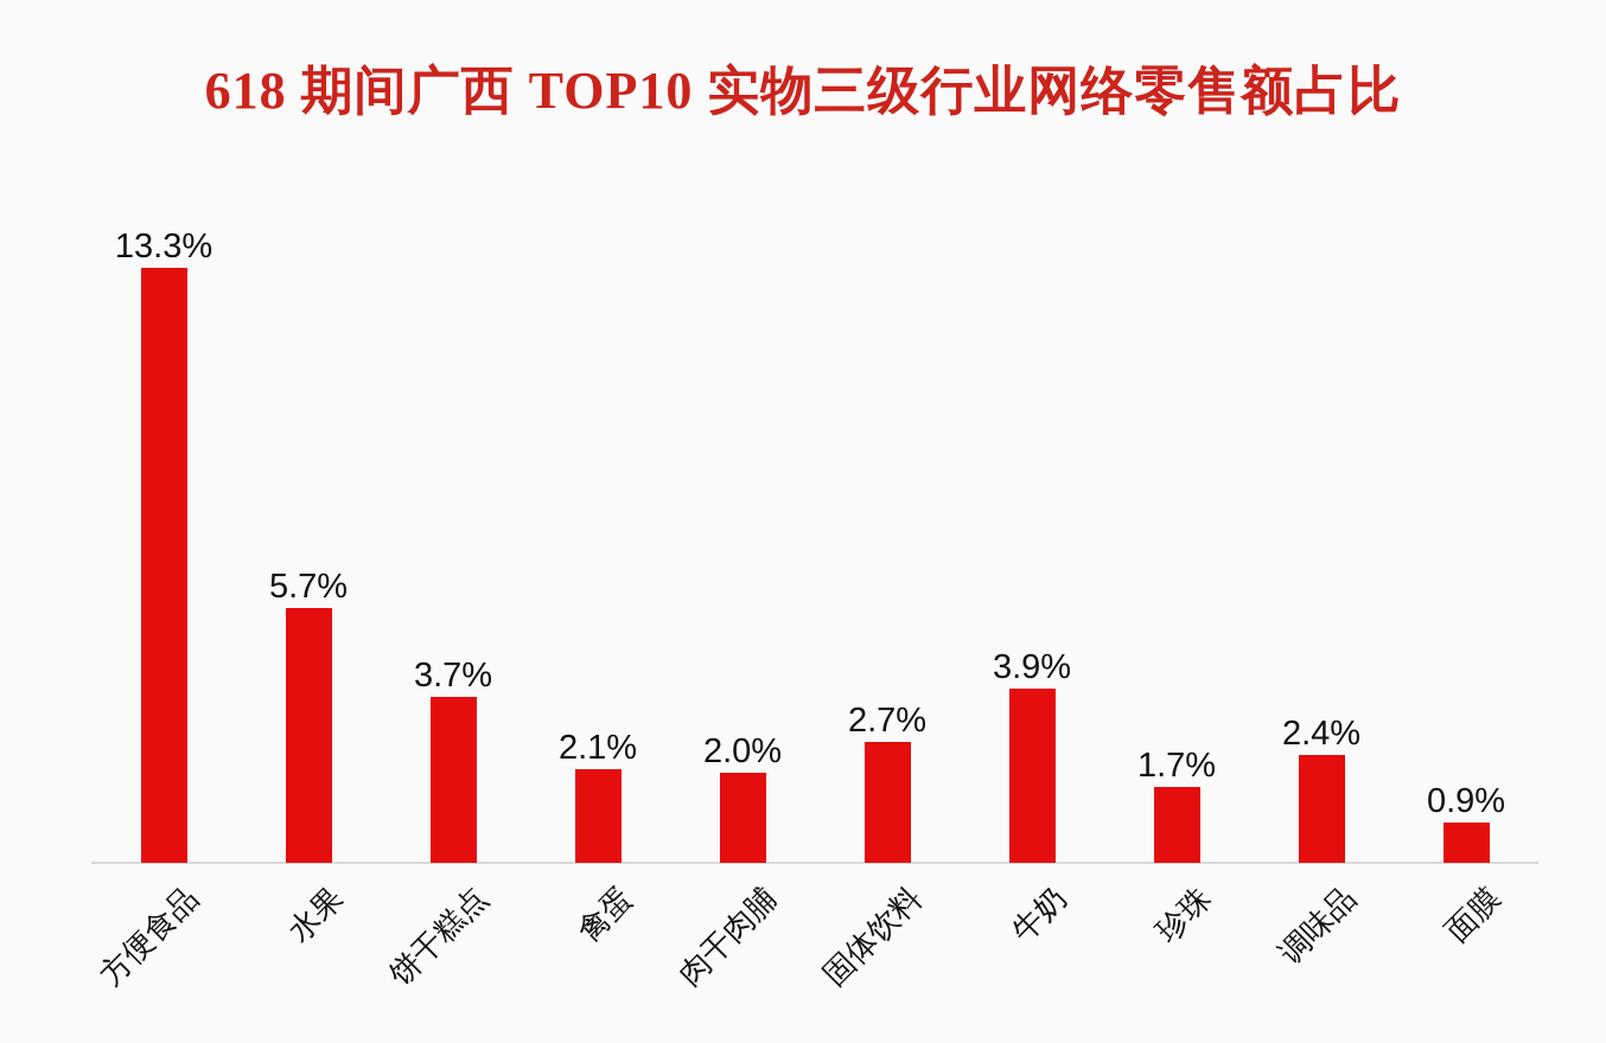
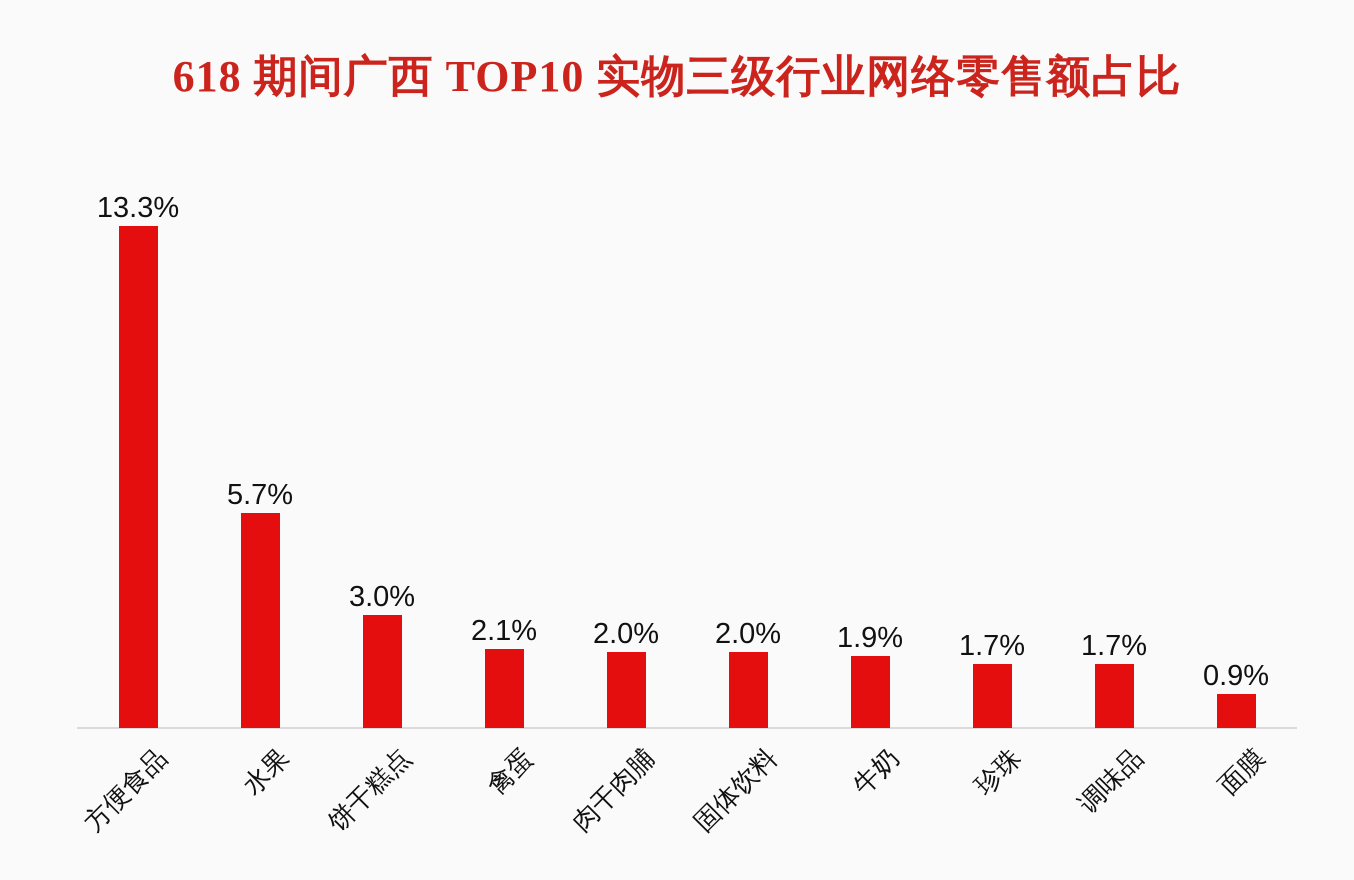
饼干糕点: 3.7% -> 3.0%
固体饮料: 2.7% -> 2.0%
牛奶: 3.9% -> 1.9%
调味品: 2.4% -> 1.7%
